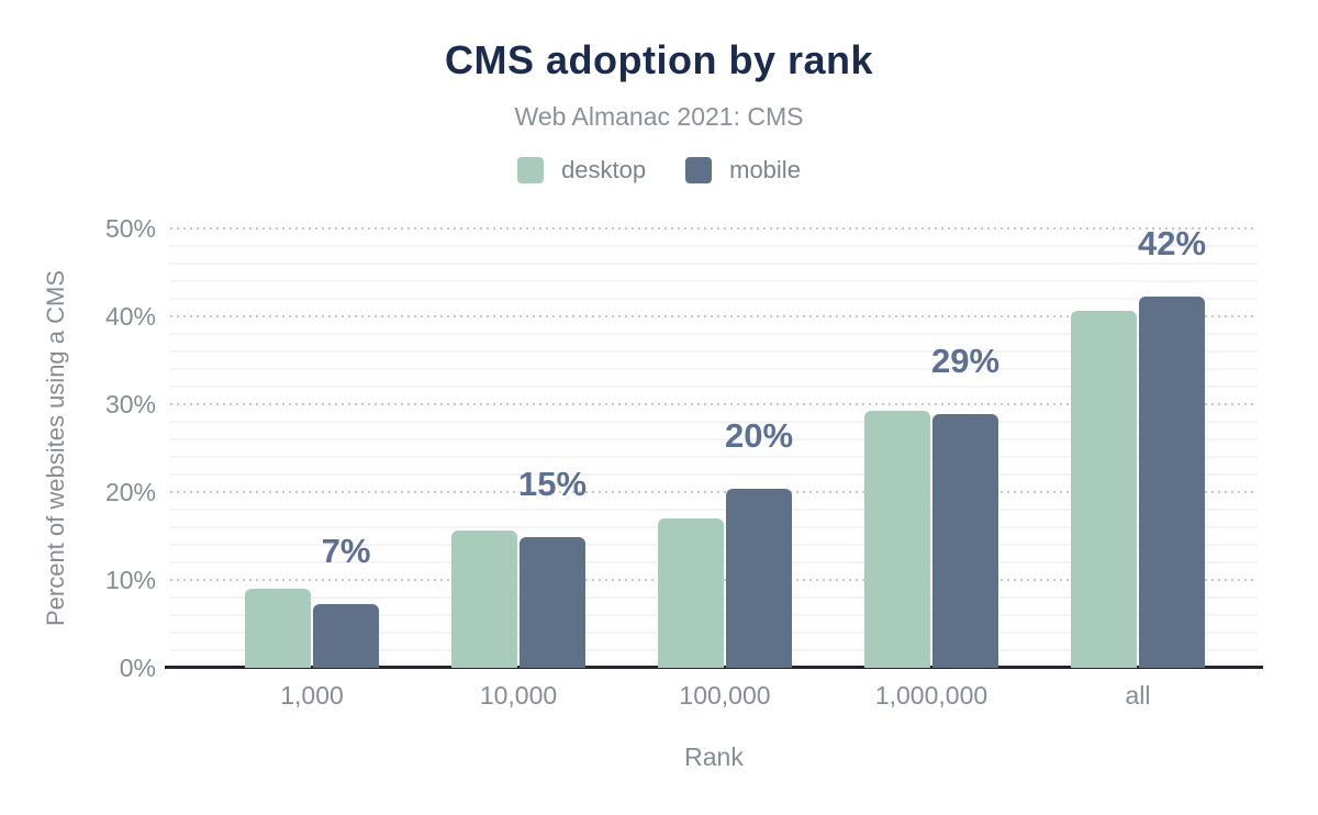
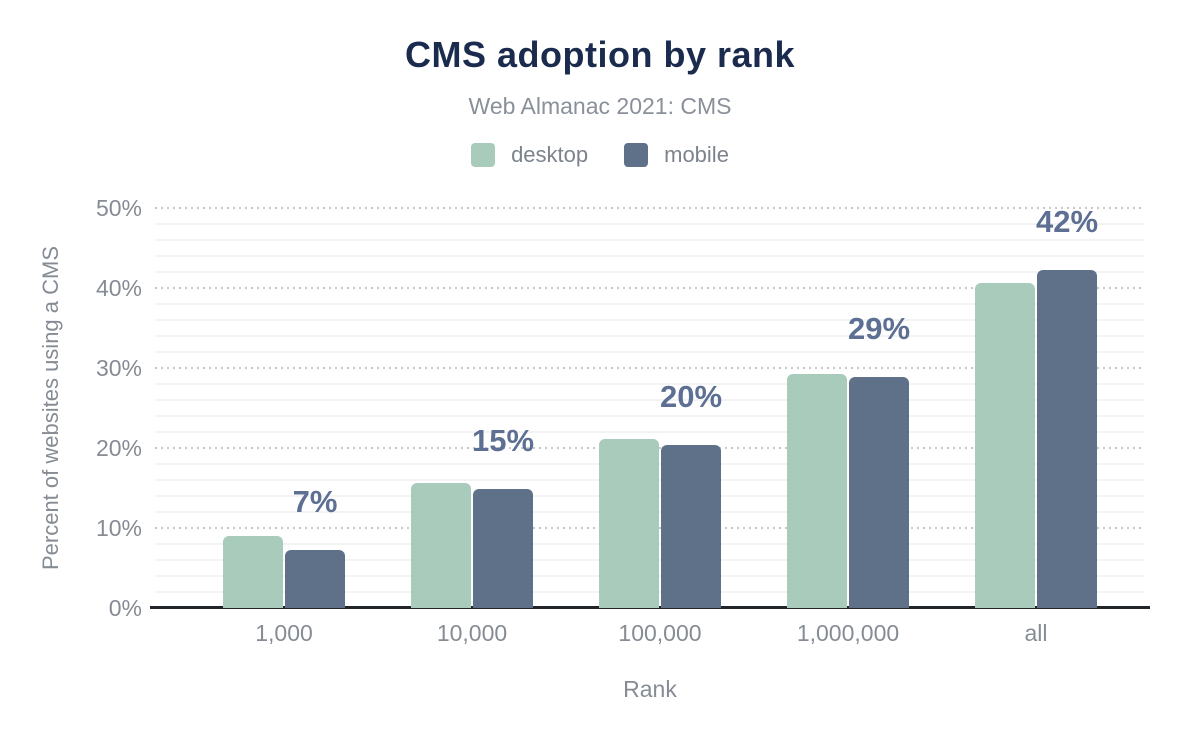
desktop/100,000: 17% -> 21%
